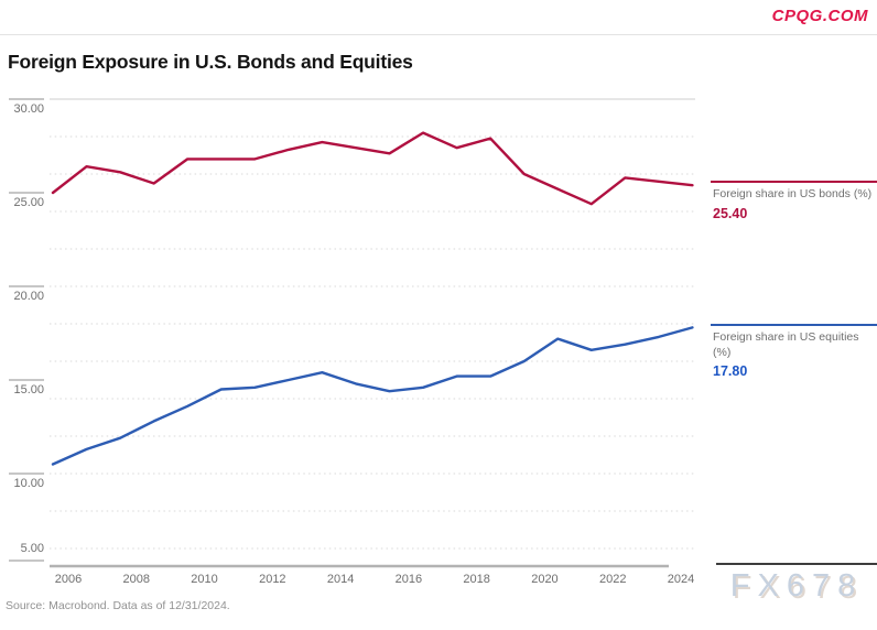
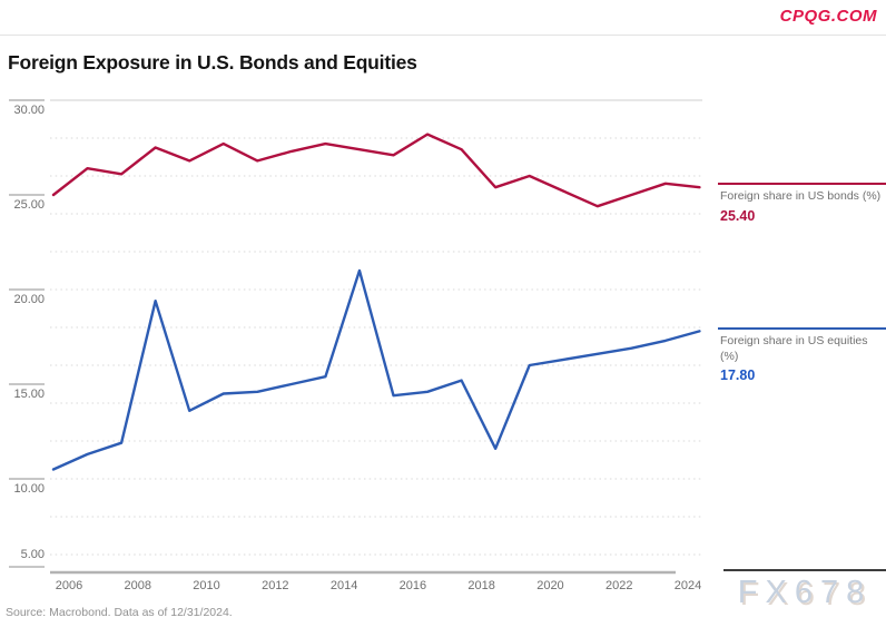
Foreign share in US bonds (%)/2008: 25.5 -> 27.5
Foreign share in US equities (%)/2008: 12.8 -> 19.4
Foreign share in US bonds (%)/2010: 26.8 -> 27.7
Foreign share in US equities (%)/2014: 14.8 -> 21.0
Foreign share in US bonds (%)/2018: 27.9 -> 25.4
Foreign share in US equities (%)/2018: 15.2 -> 11.6
Foreign share in US equities (%)/2020: 17.2 -> 16.3
Foreign share in US bonds (%)/2022: 25.8 -> 25.0
